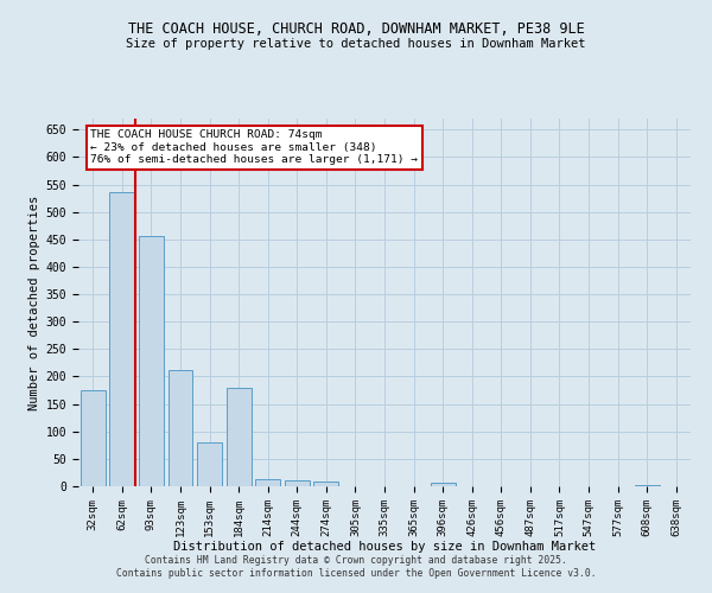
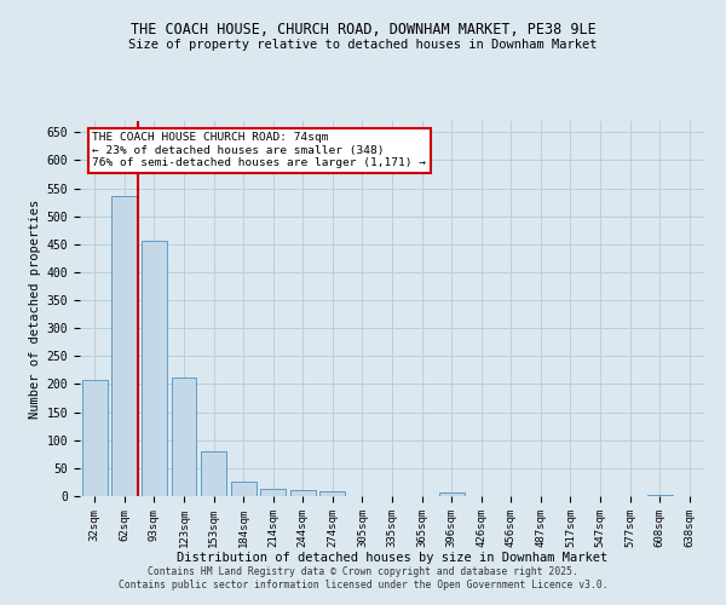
32sqm: 175 -> 208
184sqm: 180 -> 25
